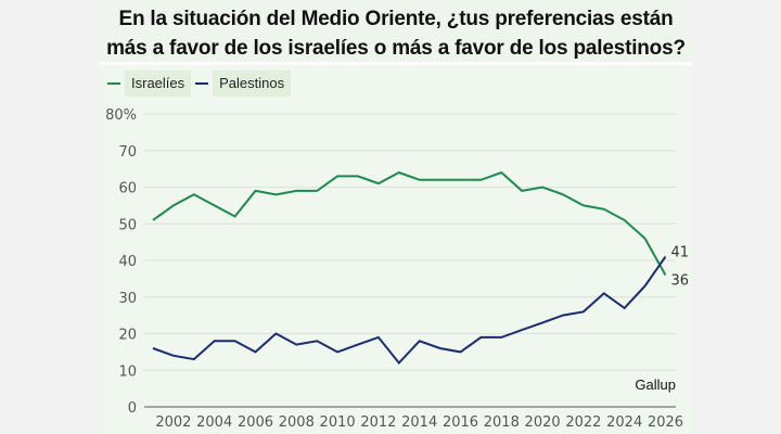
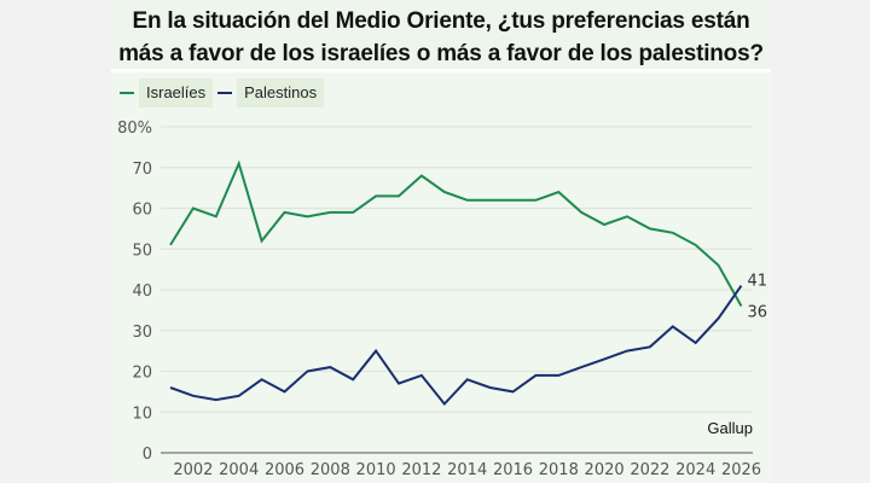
Israelíes/2002: 55% -> 60%
Israelíes/2004: 55% -> 71%
Palestinos/2004: 18% -> 14%
Palestinos/2008: 17% -> 21%
Palestinos/2010: 15% -> 25%
Israelíes/2012: 61% -> 68%
Israelíes/2020: 60% -> 56%
